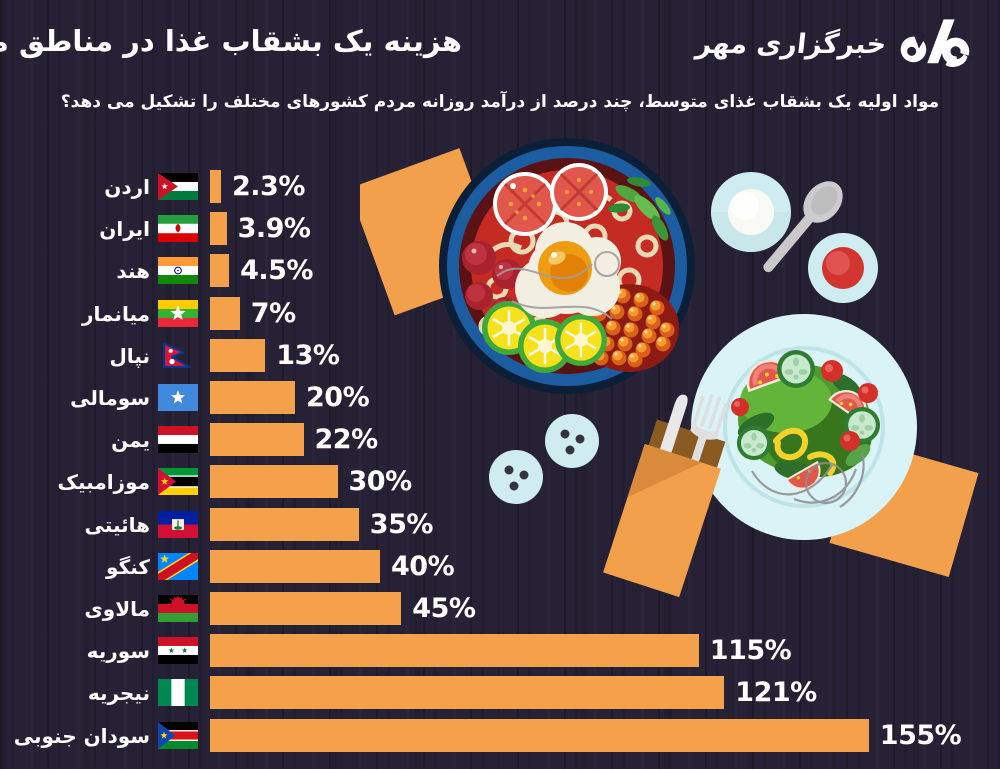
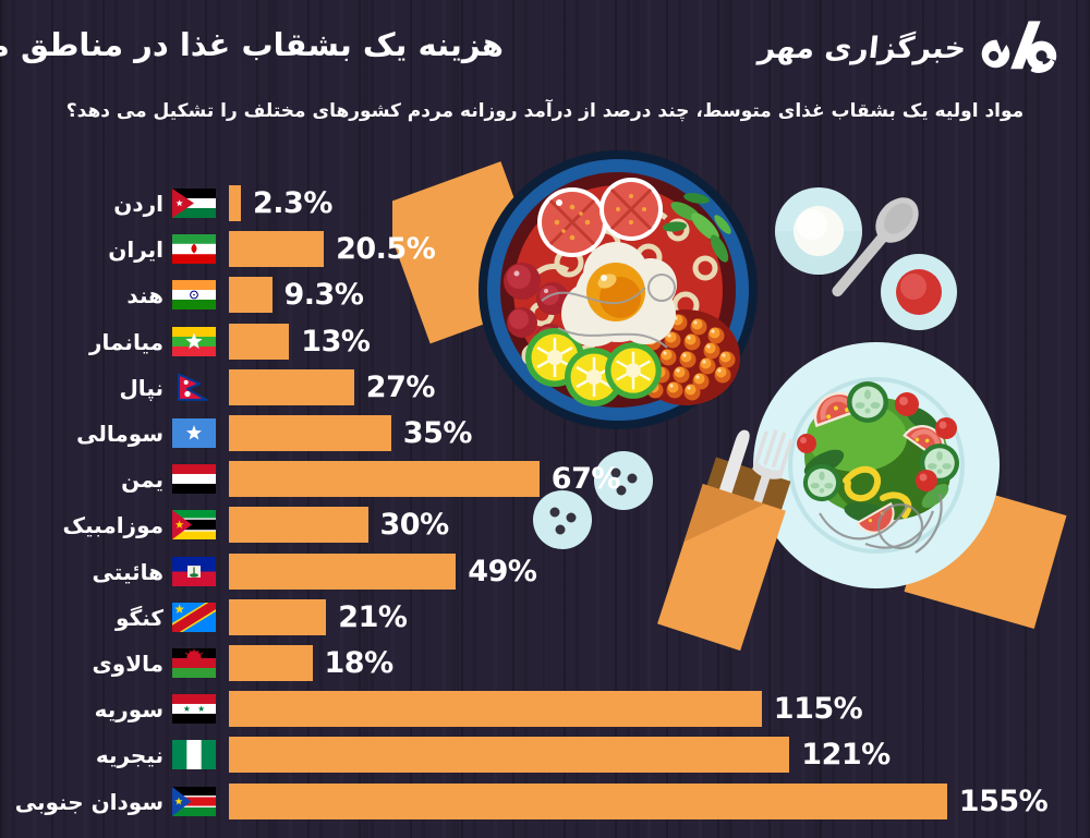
ایران: 3.9% -> 20.5%
هند: 4.5% -> 9.3%
میانمار: 7% -> 13%
نپال: 13% -> 27%
سومالی: 20% -> 35%
یمن: 22% -> 67%
هائیتی: 35% -> 49%
کنگو: 40% -> 21%
مالاوی: 45% -> 18%
